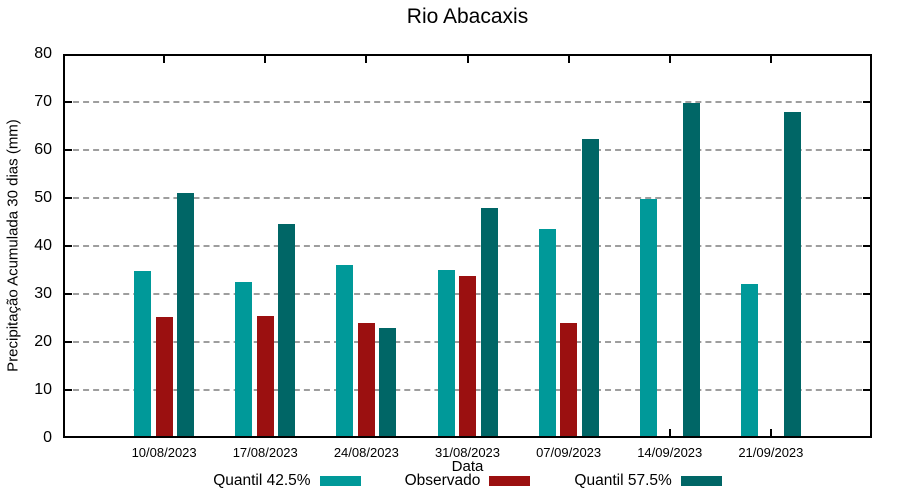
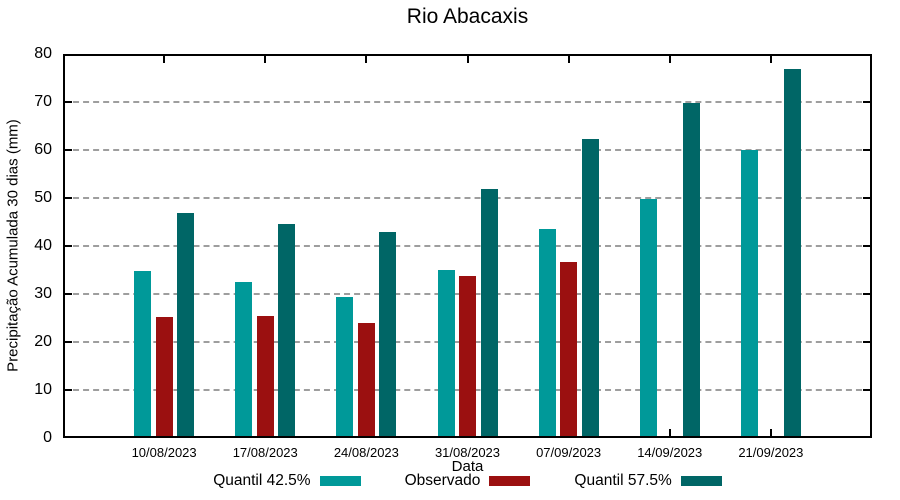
Quantil 57.5%/10/08/2023: 51 -> 47
Quantil 42.5%/24/08/2023: 36 -> 29
Quantil 57.5%/24/08/2023: 23 -> 43
Quantil 57.5%/31/08/2023: 48 -> 52
Observado/07/09/2023: 24 -> 37
Quantil 42.5%/21/09/2023: 32 -> 60
Quantil 57.5%/21/09/2023: 68 -> 77
